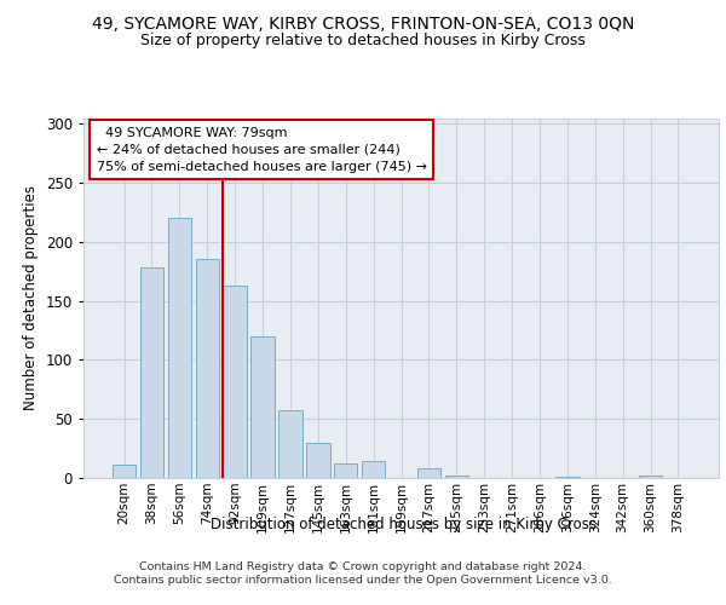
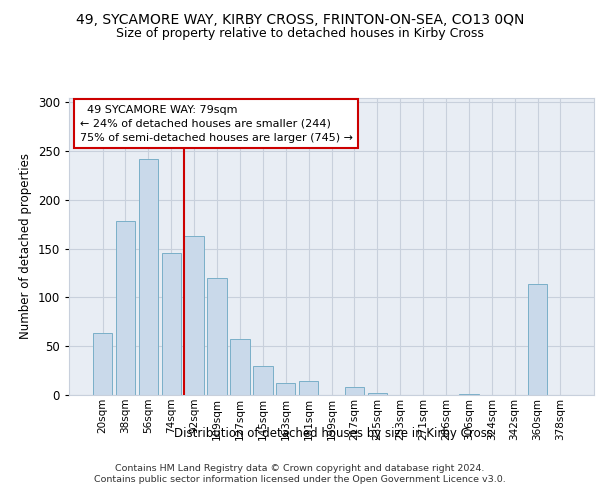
20sqm: 11 -> 64
56sqm: 220 -> 242
74sqm: 186 -> 146
360sqm: 2 -> 114
